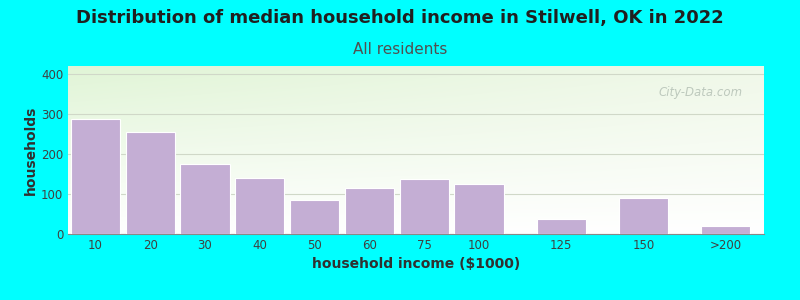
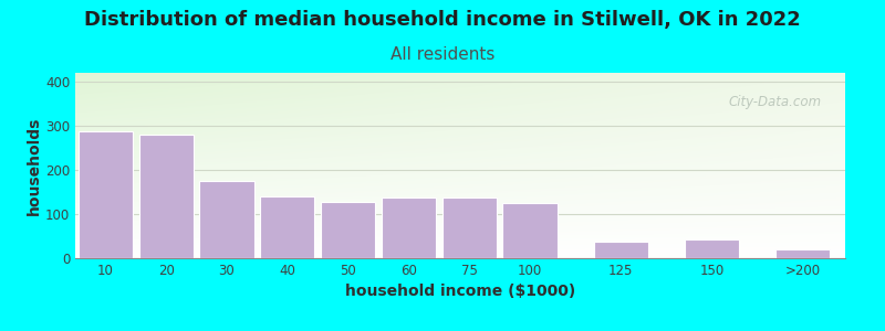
20: 255 -> 281
50: 85 -> 127
60: 115 -> 138
150: 90 -> 42
